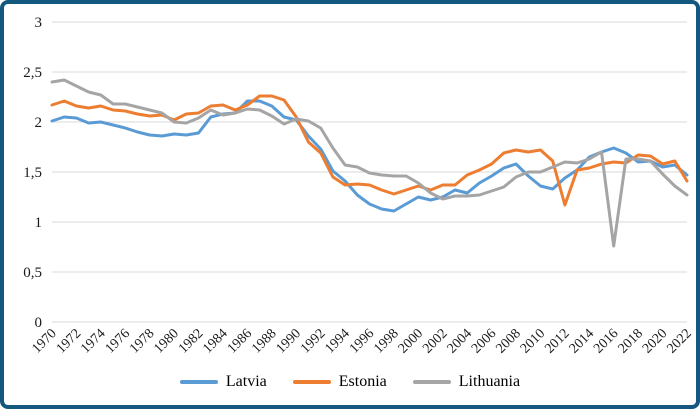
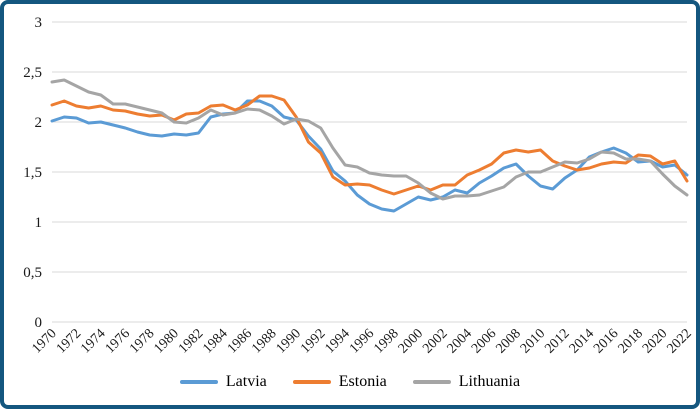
Estonia/2012: 1.17 -> 1.56
Lithuania/2016: 0.76 -> 1.69
